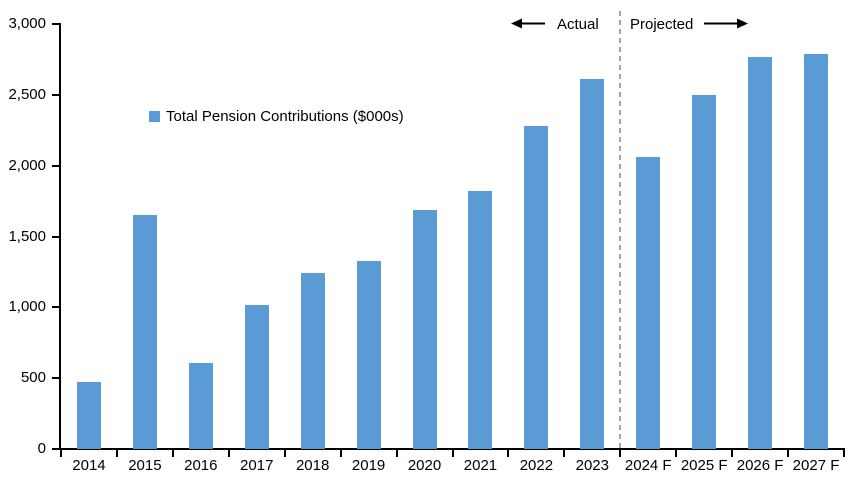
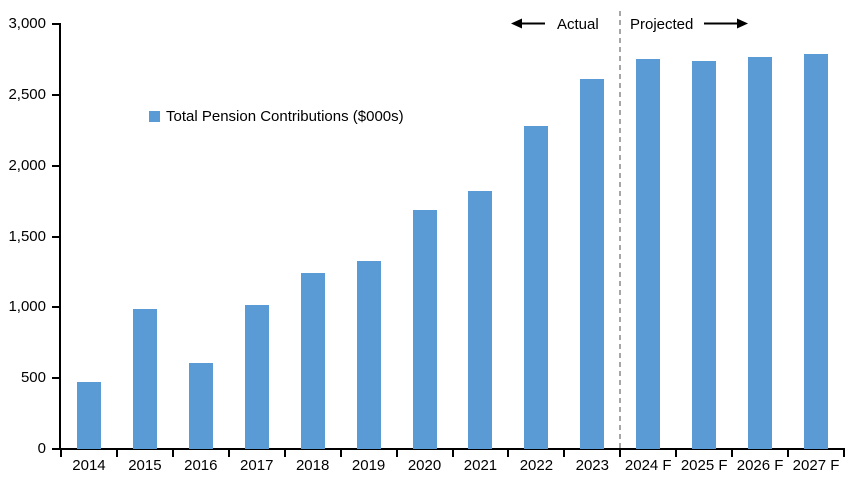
2015: 1650 -> 990
2024 F: 2060 -> 2750
2025 F: 2500 -> 2740
